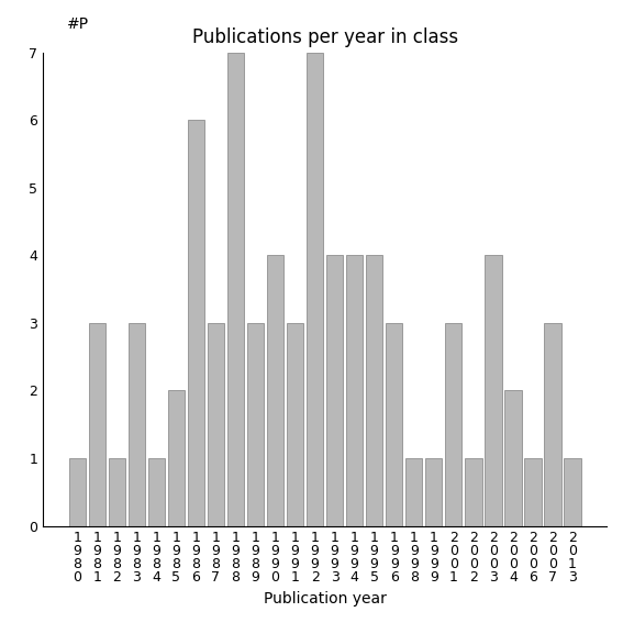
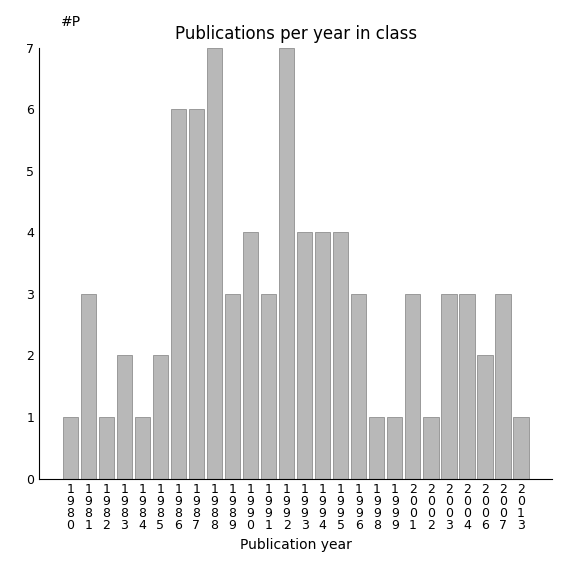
1 9 8 3: 3 -> 2
1 9 8 7: 3 -> 6
2 0 0 3: 4 -> 3
2 0 0 4: 2 -> 3
2 0 0 6: 1 -> 2
